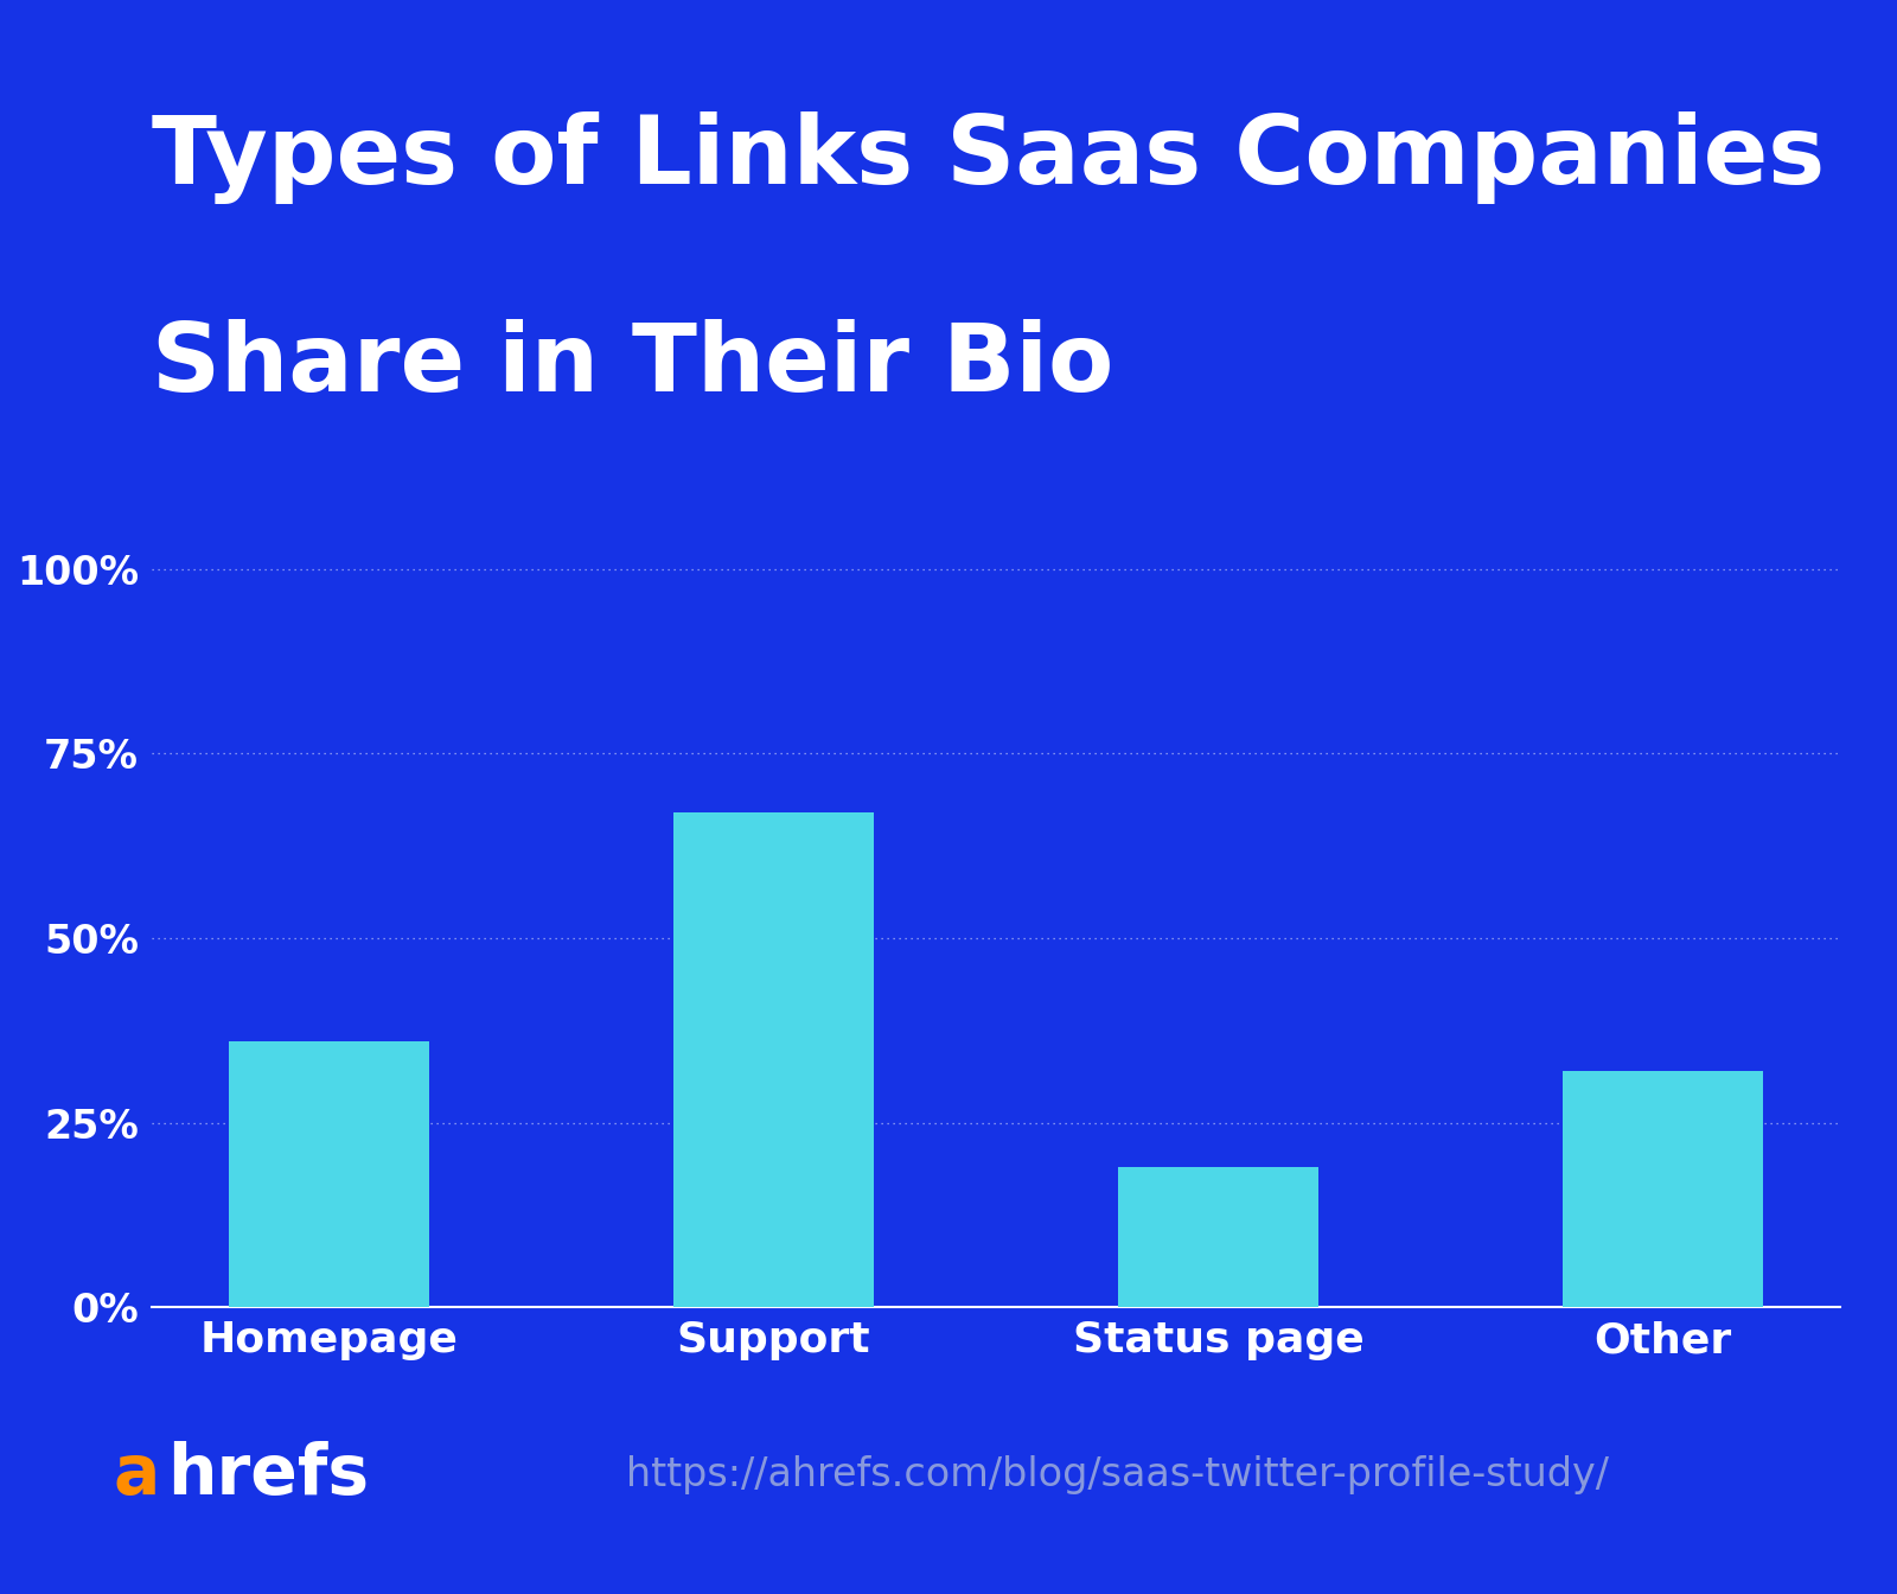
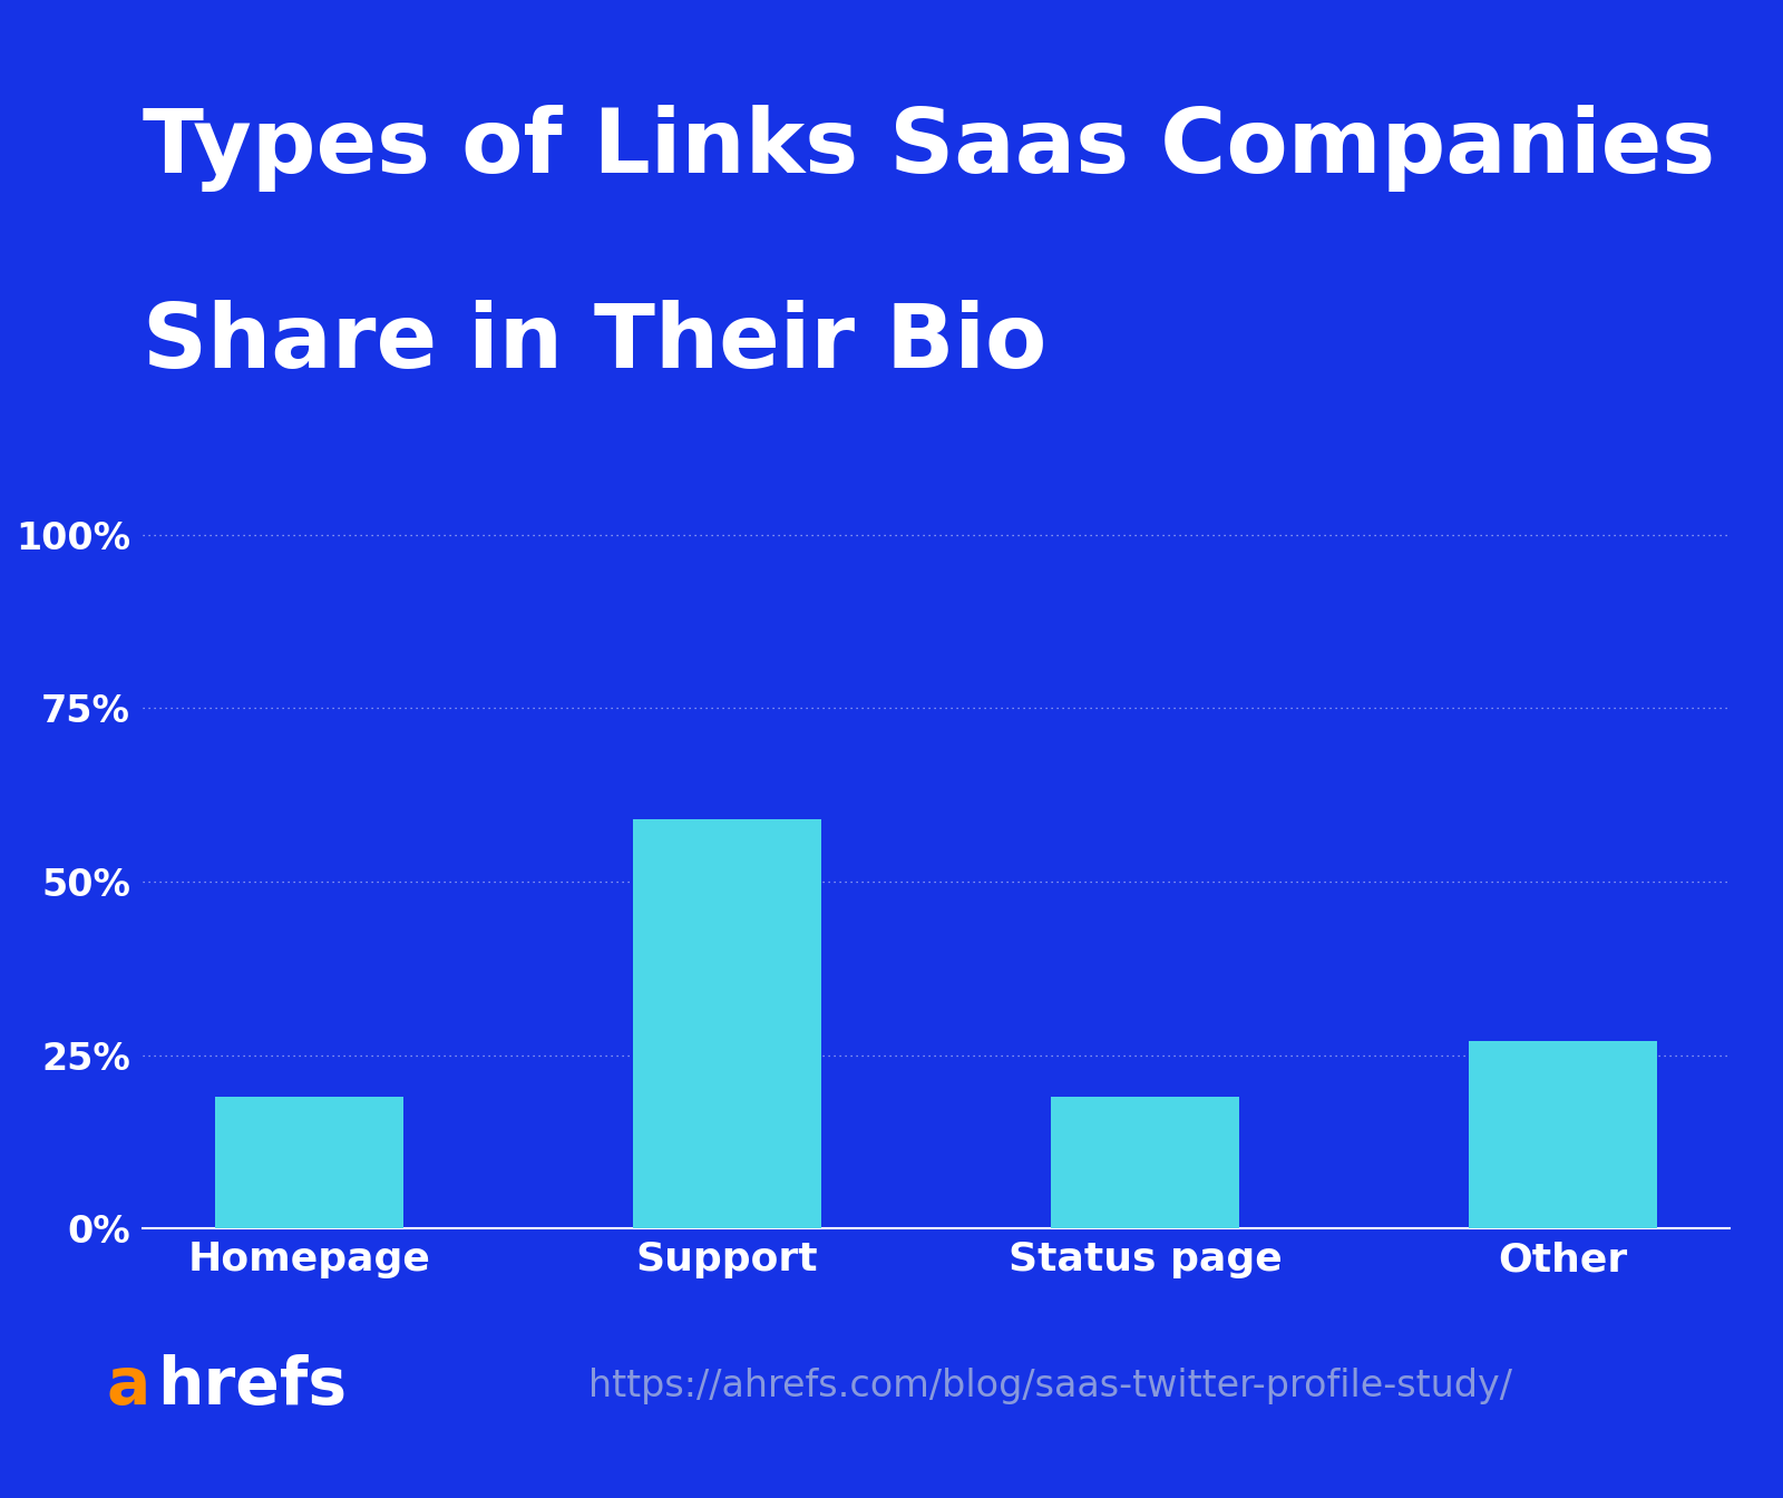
Homepage: 36% -> 19%
Support: 67% -> 59%
Other: 32% -> 27%
